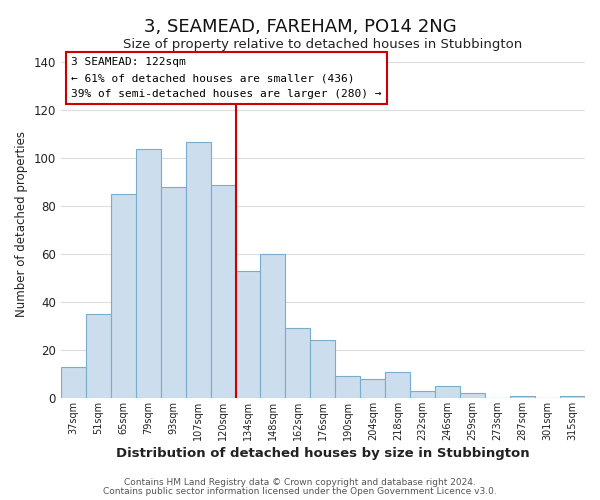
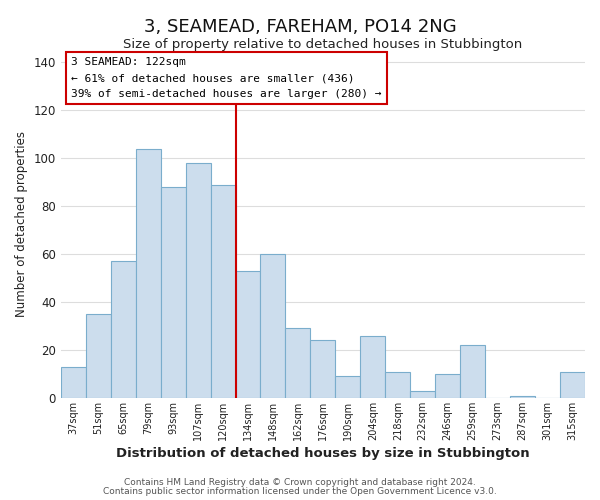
65sqm: 85 -> 57
107sqm: 107 -> 98
204sqm: 8 -> 26
246sqm: 5 -> 10
259sqm: 2 -> 22
315sqm: 1 -> 11
